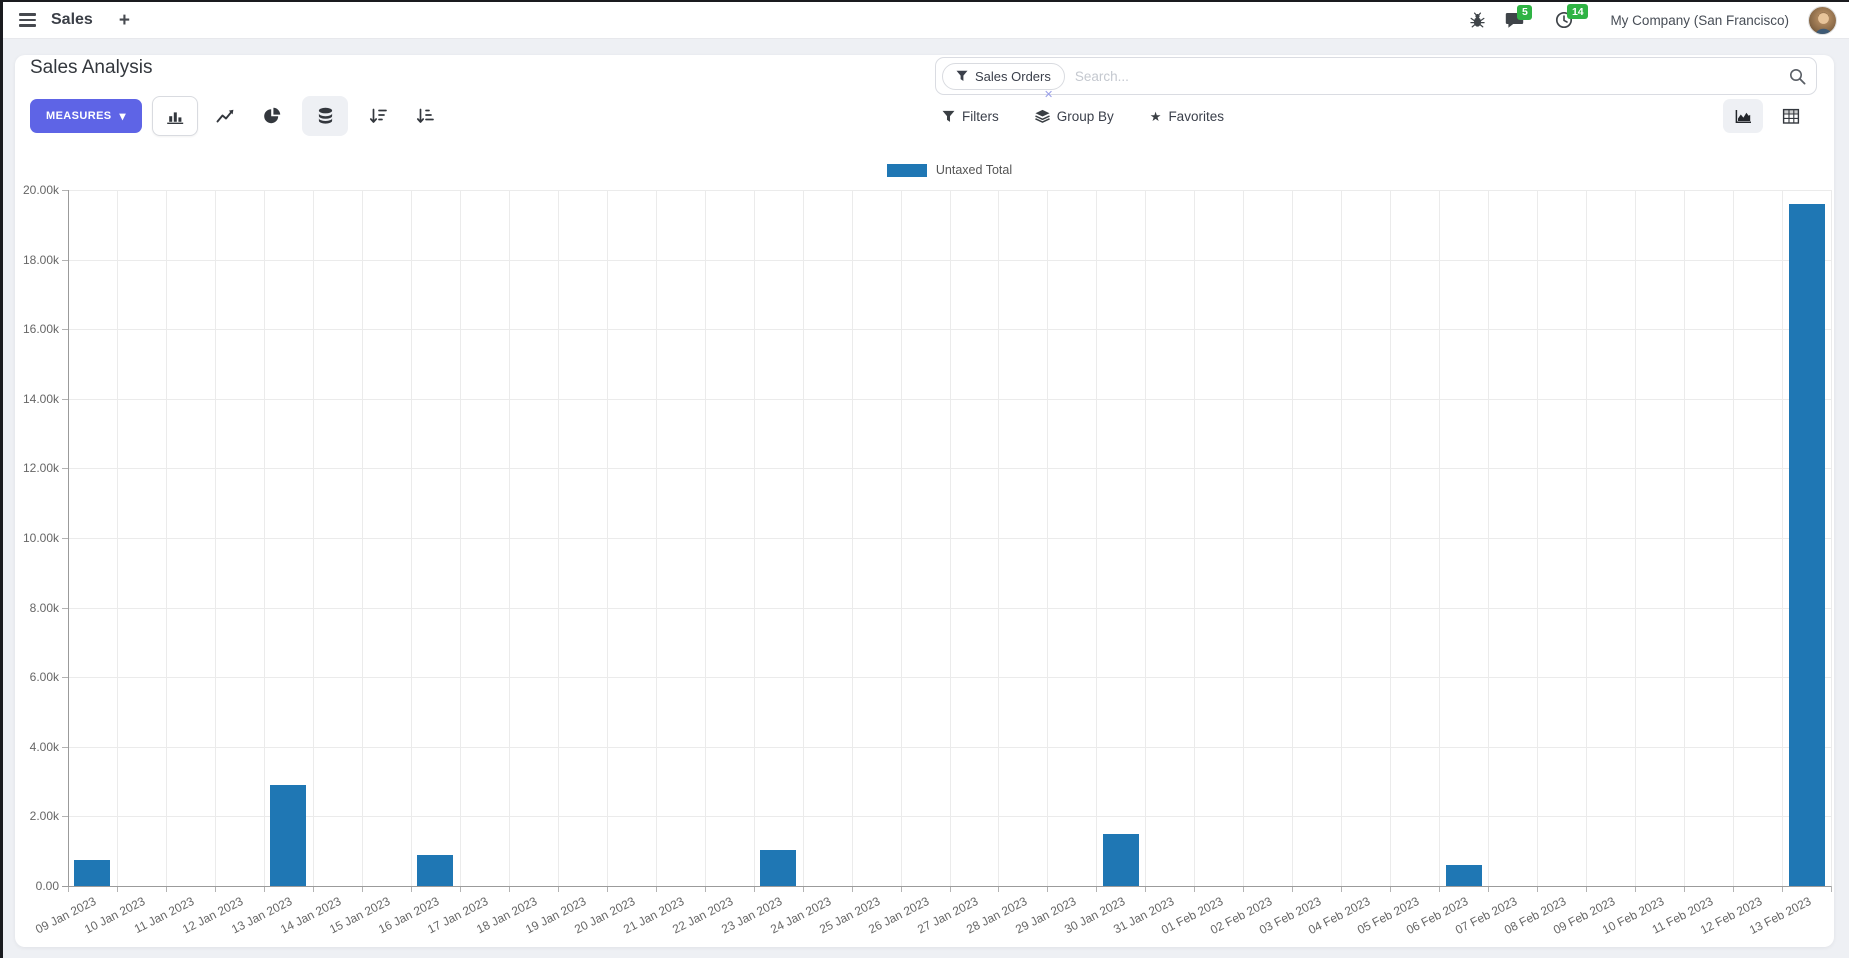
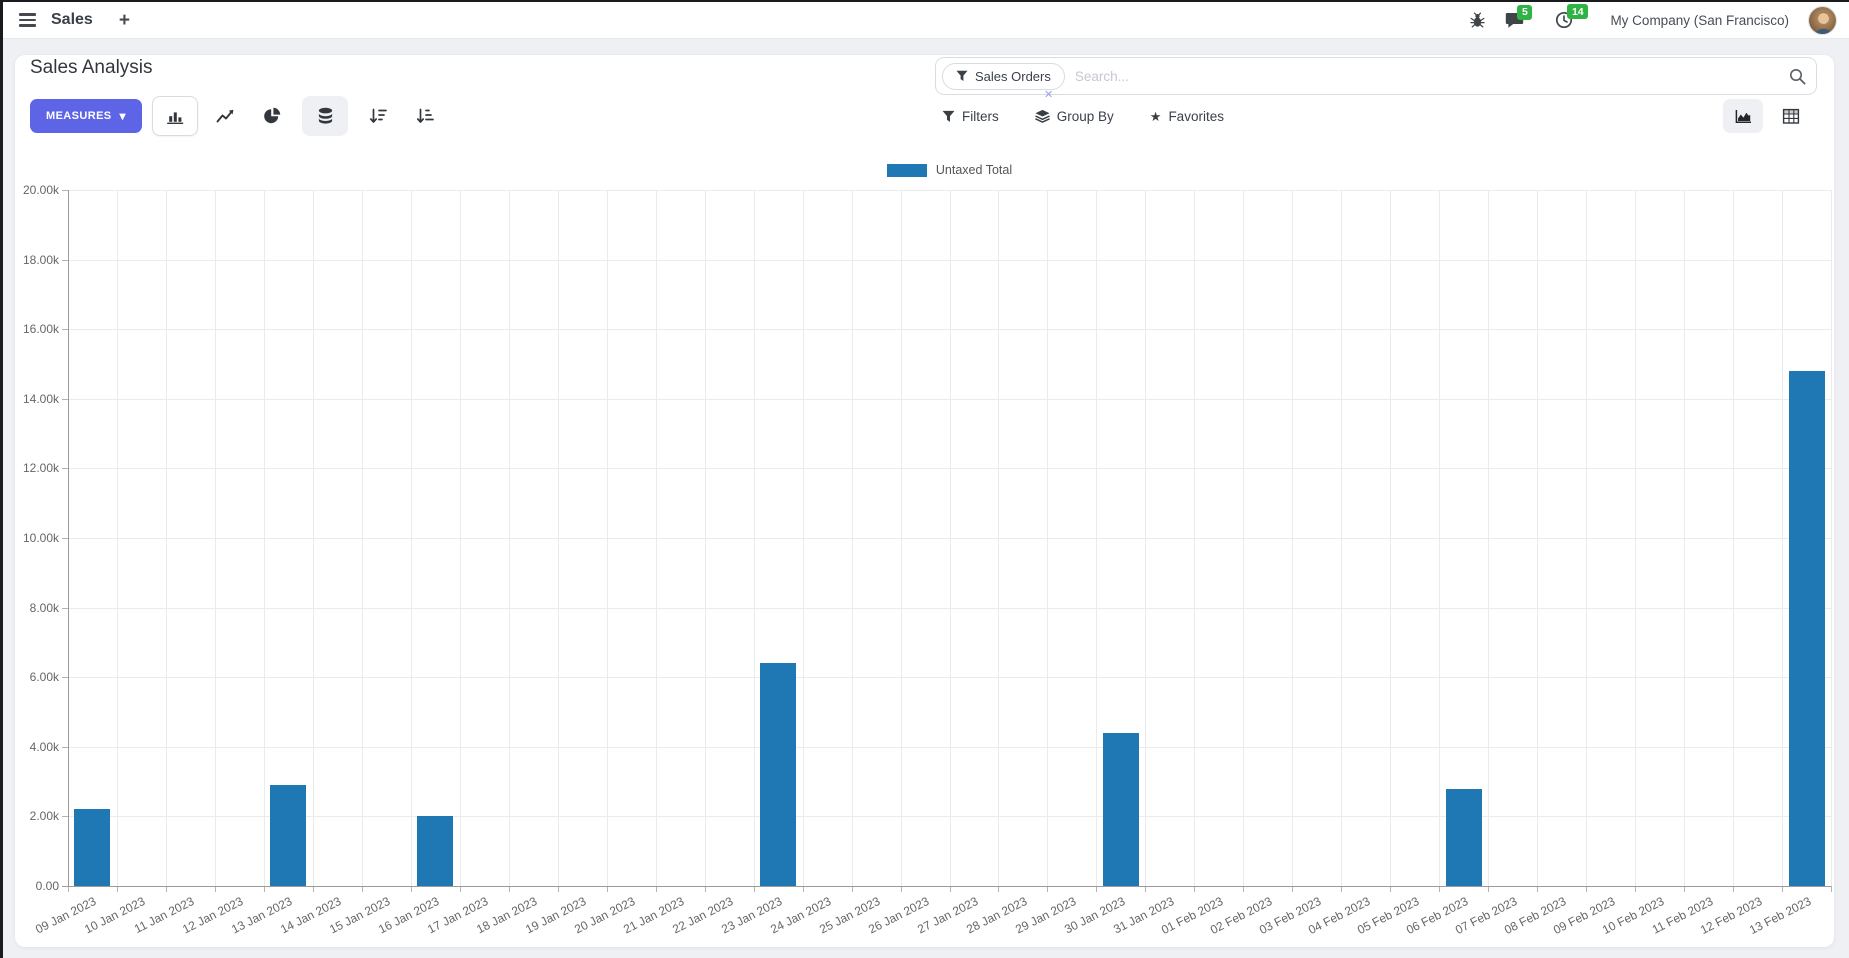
09 Jan 2023: 0.8k -> 2.2k
16 Jan 2023: 0.9k -> 2.0k
23 Jan 2023: 1.0k -> 6.4k
30 Jan 2023: 1.5k -> 4.4k
06 Feb 2023: 0.6k -> 2.8k
13 Feb 2023: 19.6k -> 14.8k
